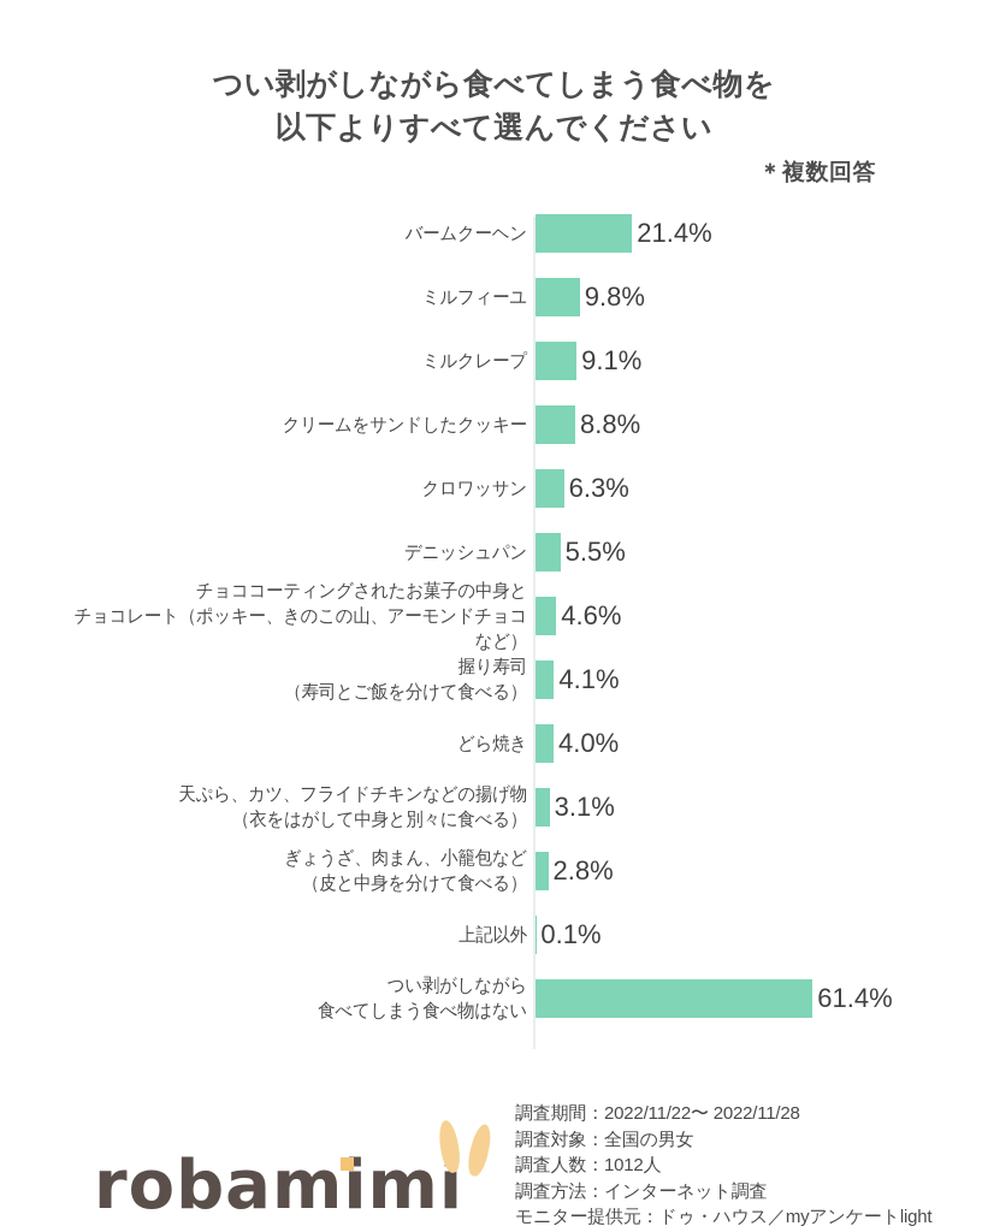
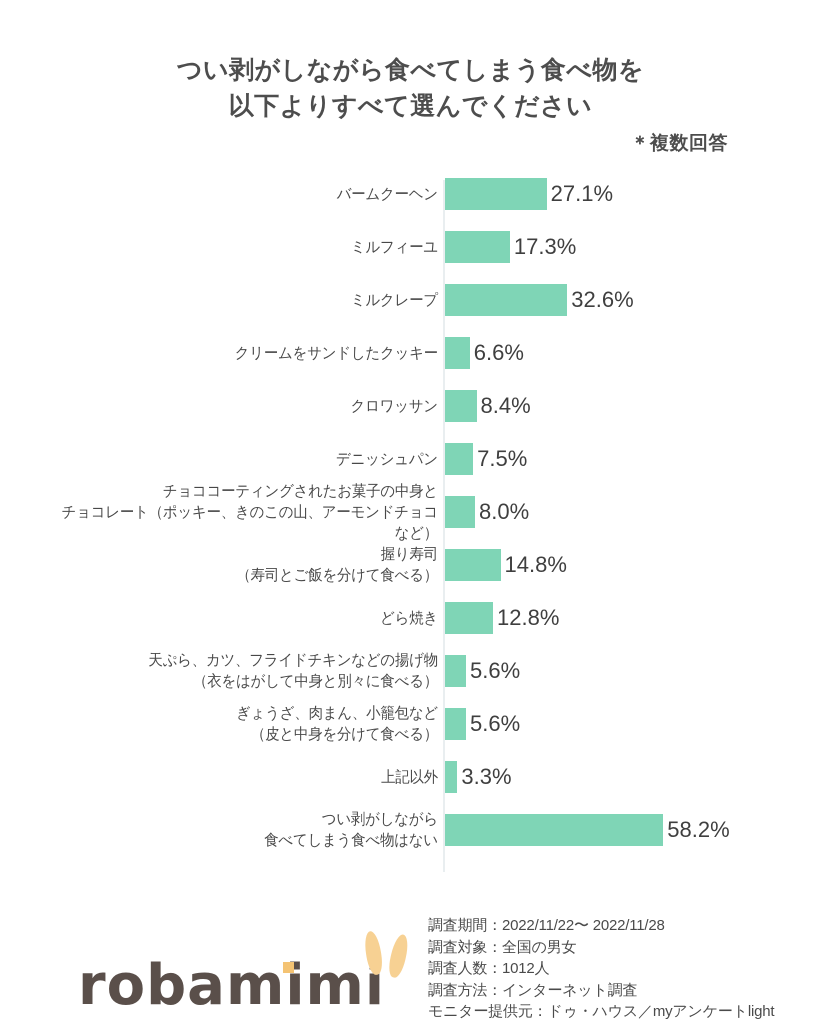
バームクーヘン: 21.4% -> 27.1%
ミルフィーユ: 9.8% -> 17.3%
ミルクレープ: 9.1% -> 32.6%
クリームをサンドしたクッキー: 8.8% -> 6.6%
クロワッサン: 6.3% -> 8.4%
デニッシュパン: 5.5% -> 7.5%
チョココーティングされたお菓子の中身と チョコレート（ポッキー、きのこの山、アーモンドチョコなど）: 4.6% -> 8.0%
握り寿司 （寿司とご飯を分けて食べる）: 4.1% -> 14.8%
どら焼き: 4.0% -> 12.8%
天ぷら、カツ、フライドチキンなどの揚げ物 （衣をはがして中身と別々に食べる）: 3.1% -> 5.6%
ぎょうざ、肉まん、小籠包など （皮と中身を分けて食べる）: 2.8% -> 5.6%
上記以外: 0.1% -> 3.3%
つい剥がしながら 食べてしまう食べ物はない: 61.4% -> 58.2%
